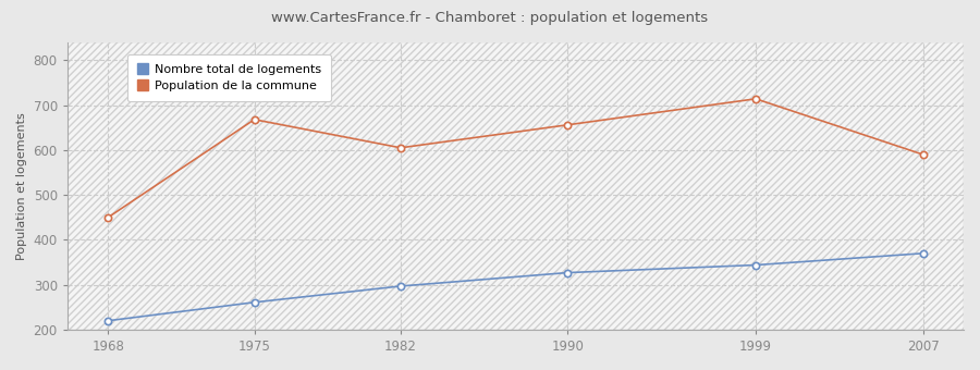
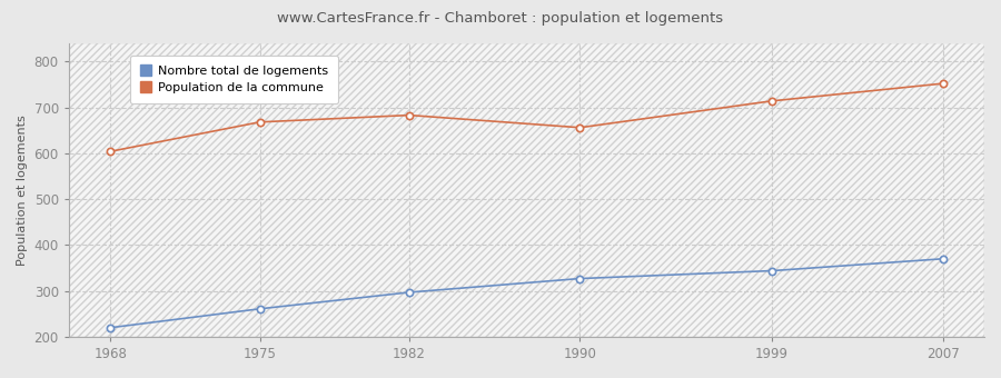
Population de la commune/1968: 450 -> 604
Population de la commune/1982: 605 -> 683
Population de la commune/2007: 590 -> 752
